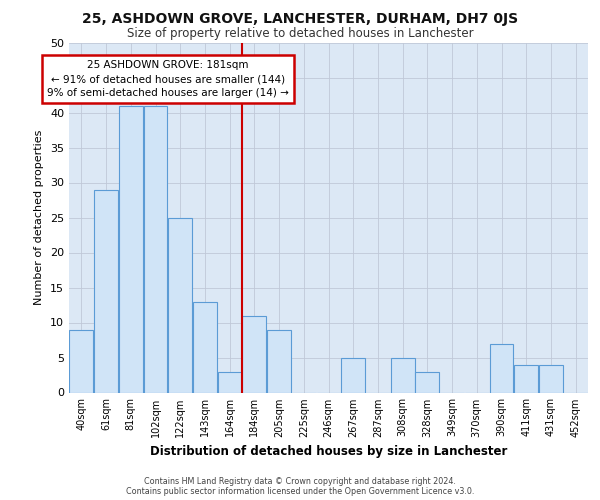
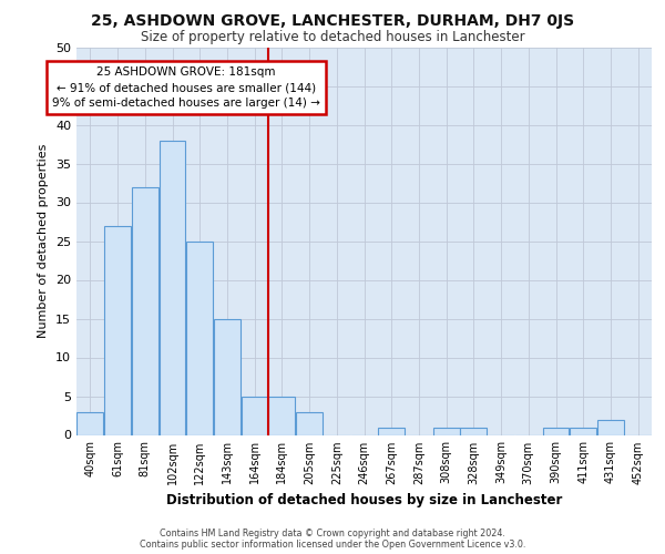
40sqm: 9 -> 3
61sqm: 29 -> 27
81sqm: 41 -> 32
102sqm: 41 -> 38
143sqm: 13 -> 15
164sqm: 3 -> 5
184sqm: 11 -> 5
205sqm: 9 -> 3
267sqm: 5 -> 1
308sqm: 5 -> 1
328sqm: 3 -> 1
390sqm: 7 -> 1
411sqm: 4 -> 1
431sqm: 4 -> 2
